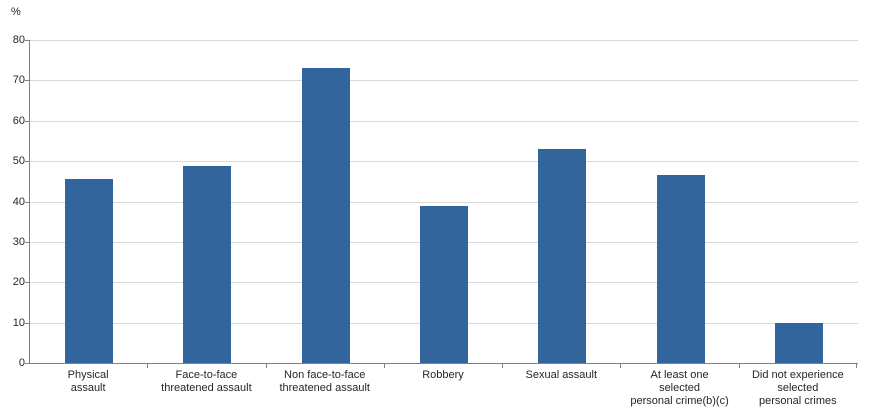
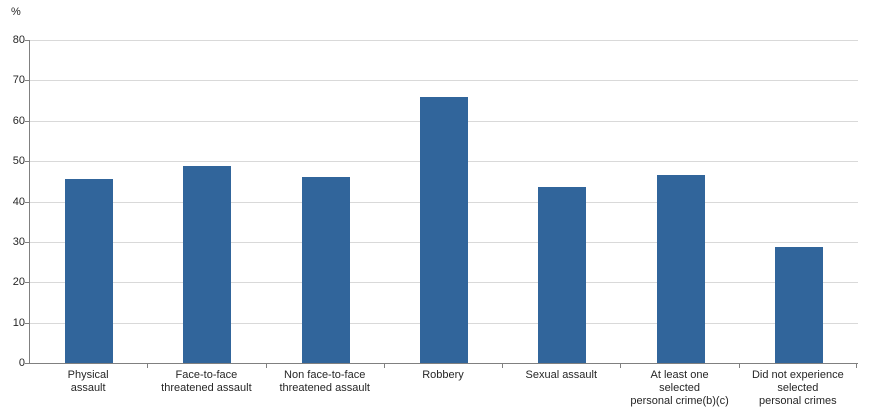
Non face-to-face threatened assault: 73 -> 46
Robbery: 39 -> 66
Sexual assault: 53 -> 44
Did not experience selected personal crimes: 10 -> 29
